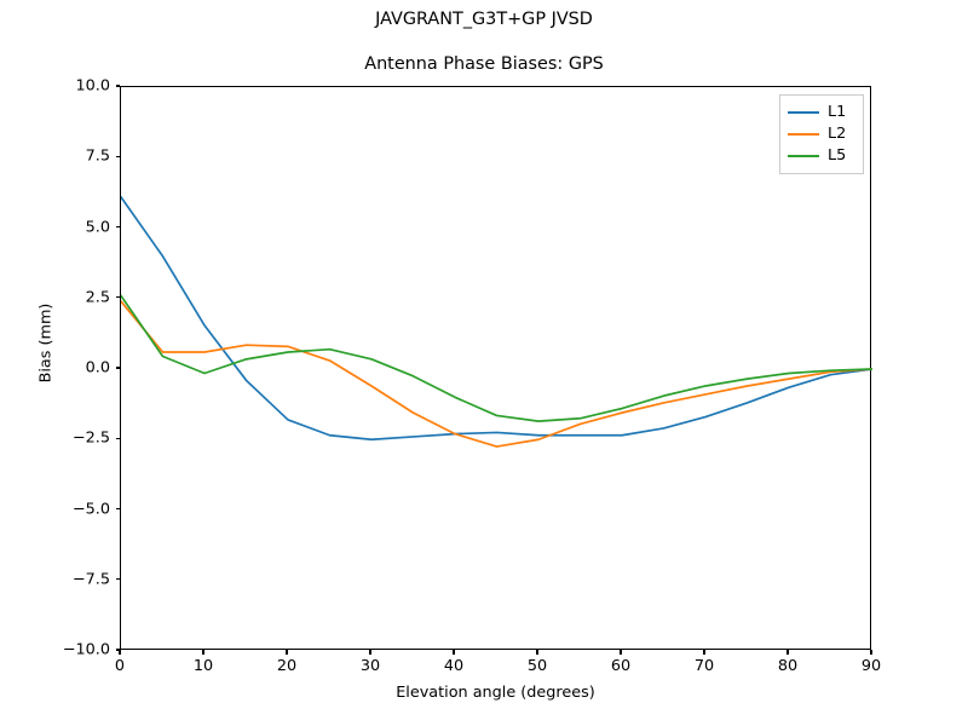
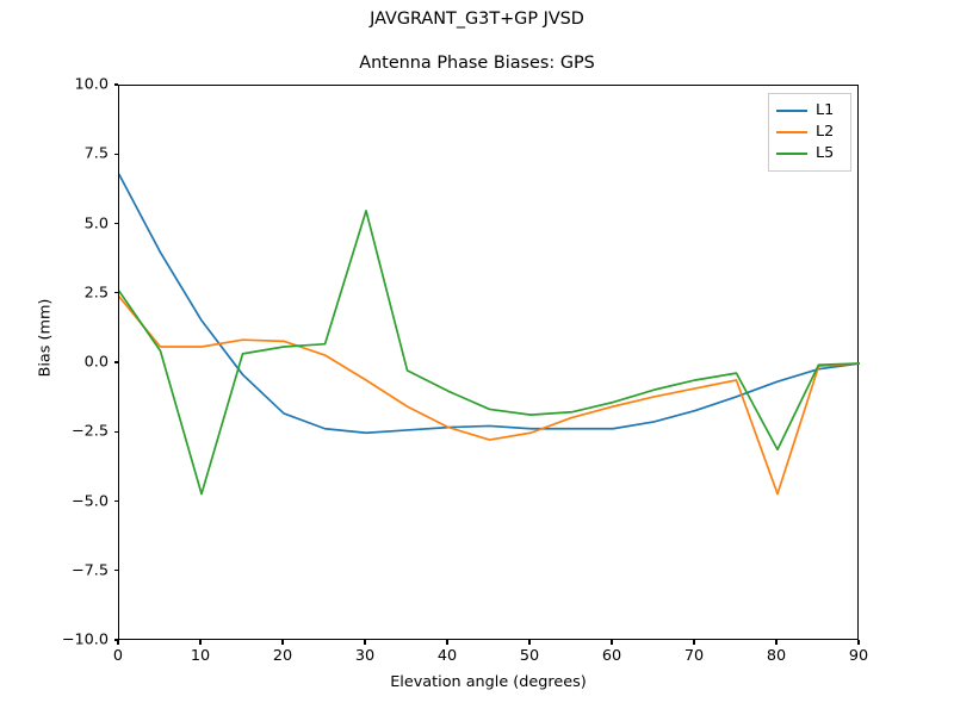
L1/0: 6.1 -> 6.8
L5/10: -0.1 -> -4.7
L5/30: 0.3 -> 5.5
L2/80: -0.3 -> -4.7
L5/80: -0.1 -> -3.1
